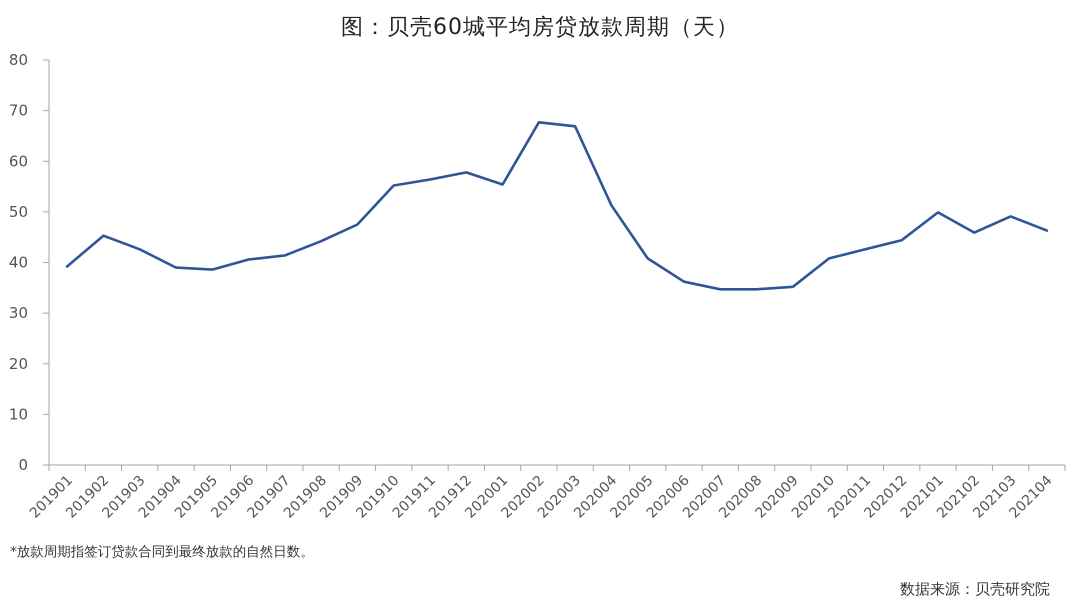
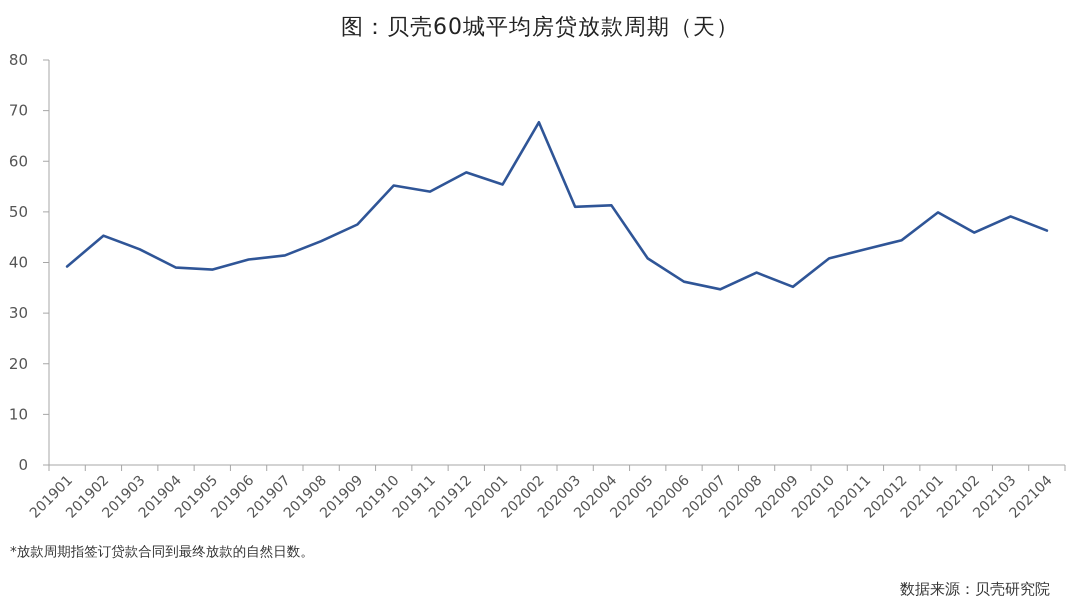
201911: 56 -> 54
202003: 67 -> 51
202008: 35 -> 38
